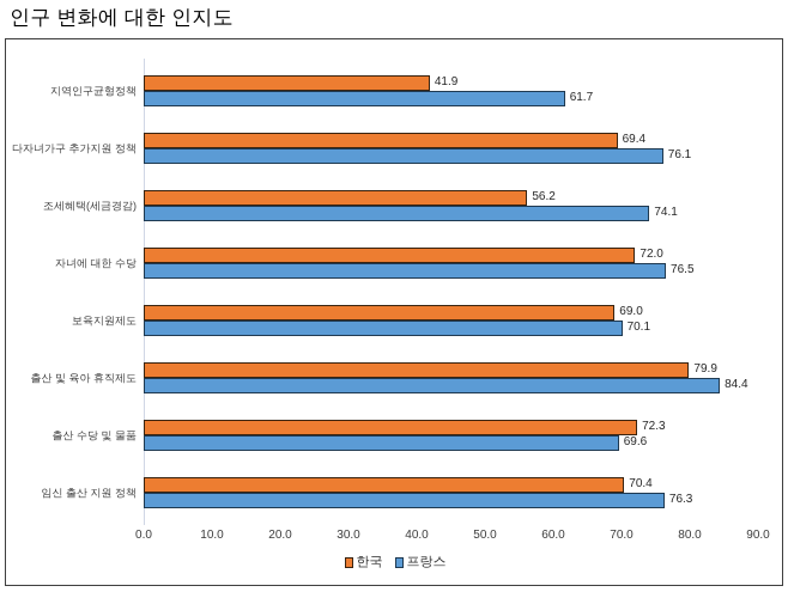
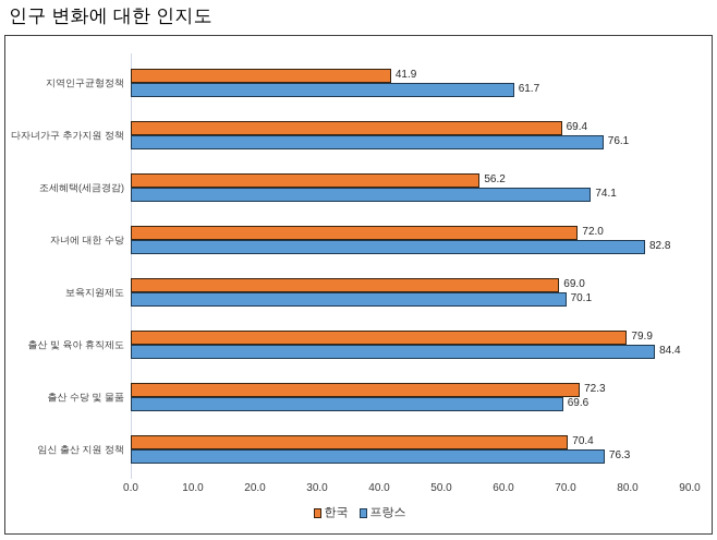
프랑스/자녀에 대한 수당: 76.5 -> 82.8
